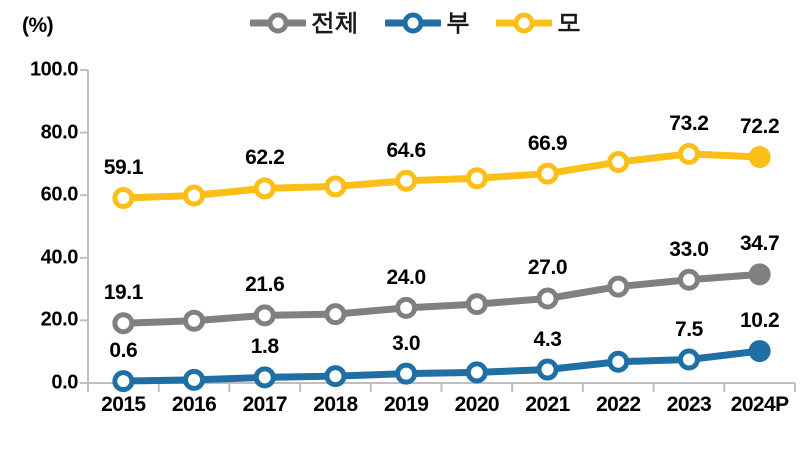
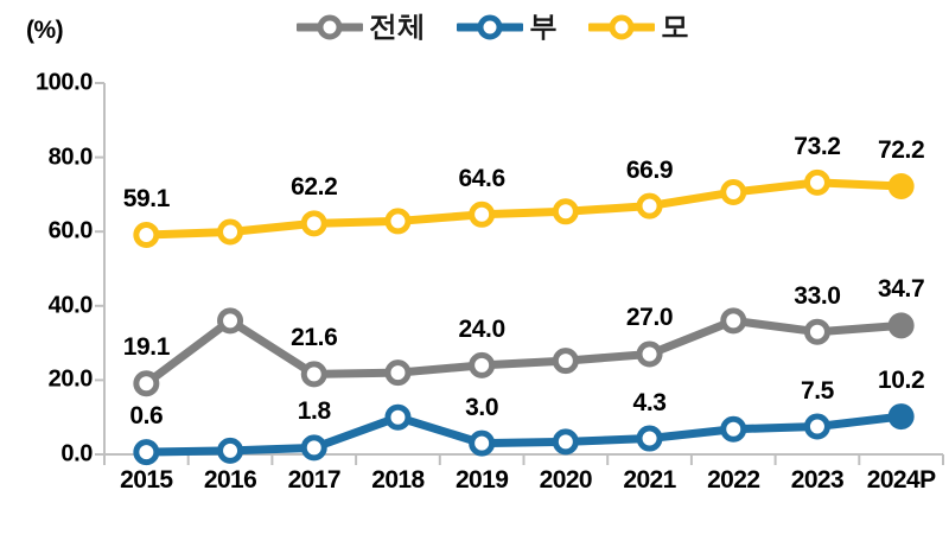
전체/2016: 20 -> 36
부/2018: 2 -> 10
전체/2022: 31 -> 36
